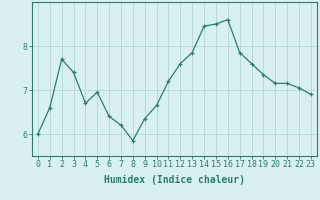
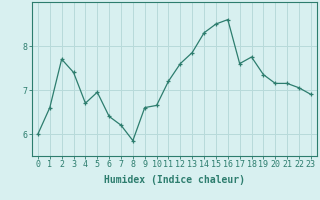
9: 6.35 -> 6.60
14: 8.45 -> 8.30
17: 7.85 -> 7.60
18: 7.60 -> 7.75
